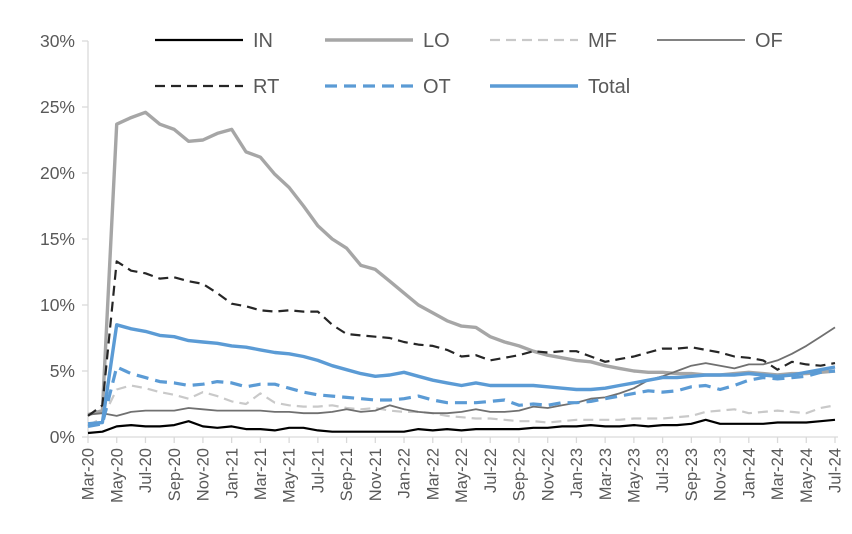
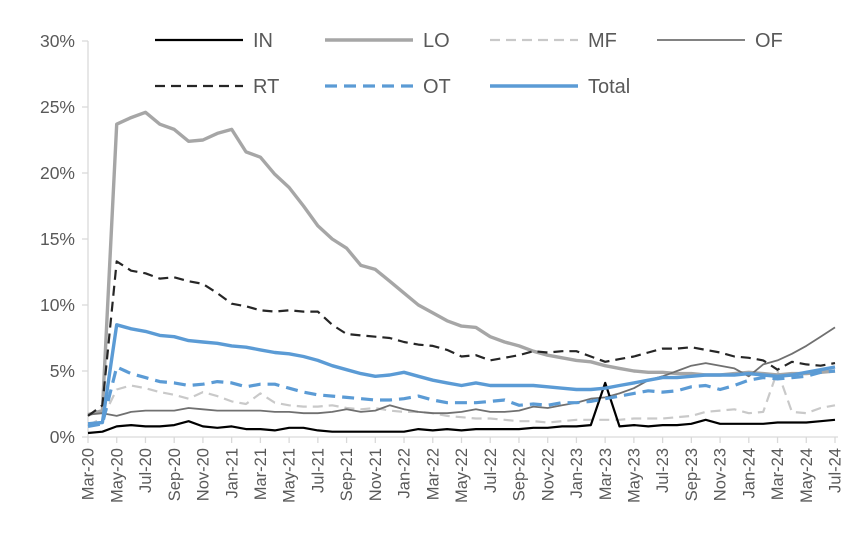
IN/Mar-23: 0.8% -> 4.1%
OF/Jan-24: 5.5% -> 4.6%
MF/Mar-24: 2.0% -> 5.0%
